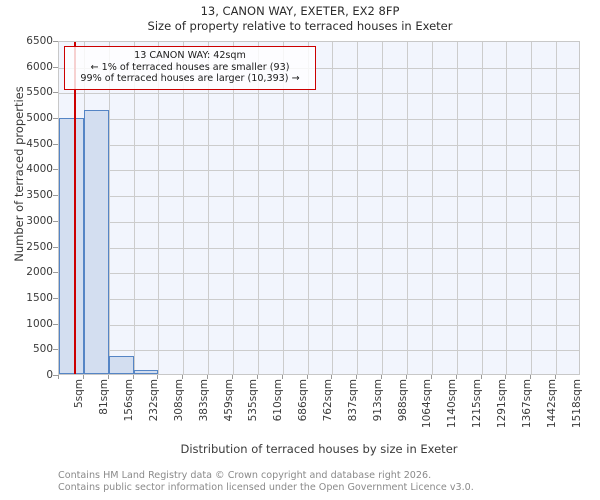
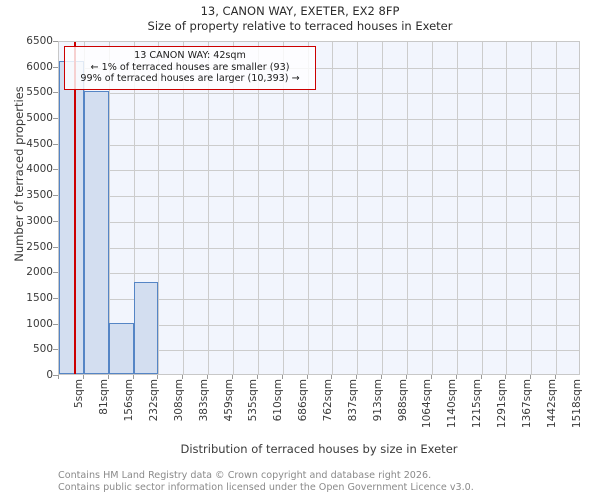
5sqm: 5000 -> 6100
81sqm: 5100 -> 5500
156sqm: 400 -> 1000
232sqm: 100 -> 1800
